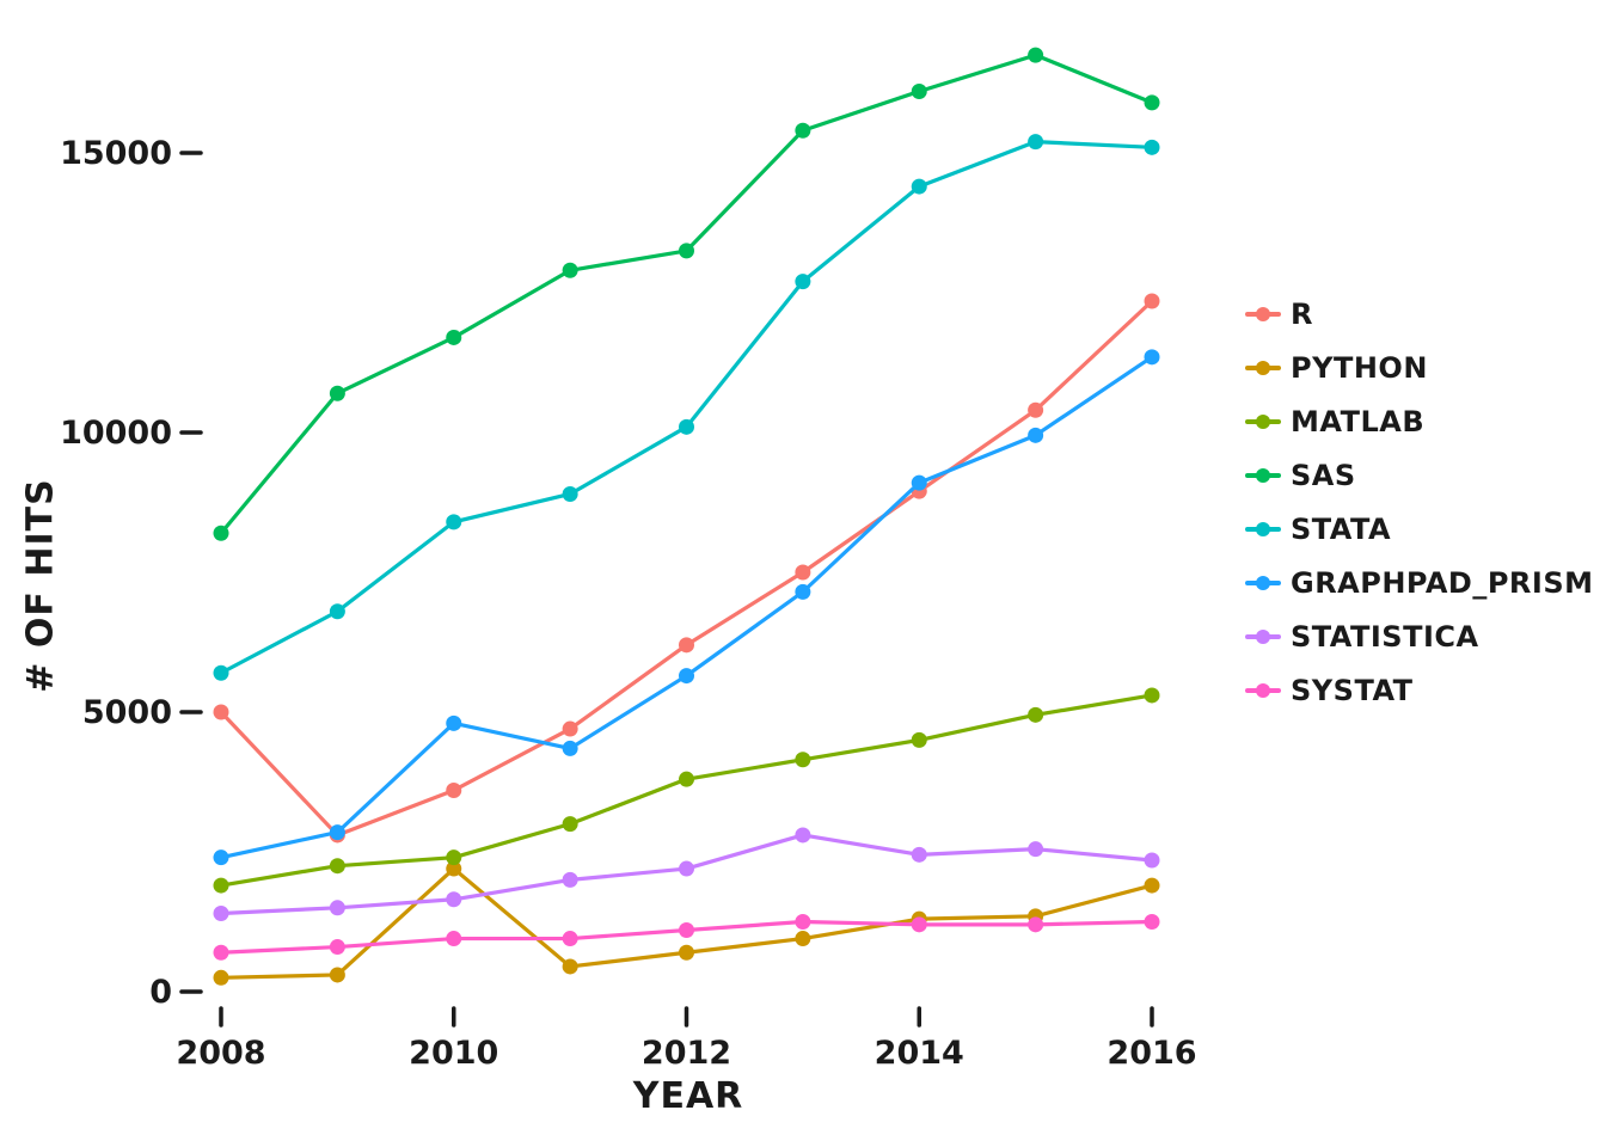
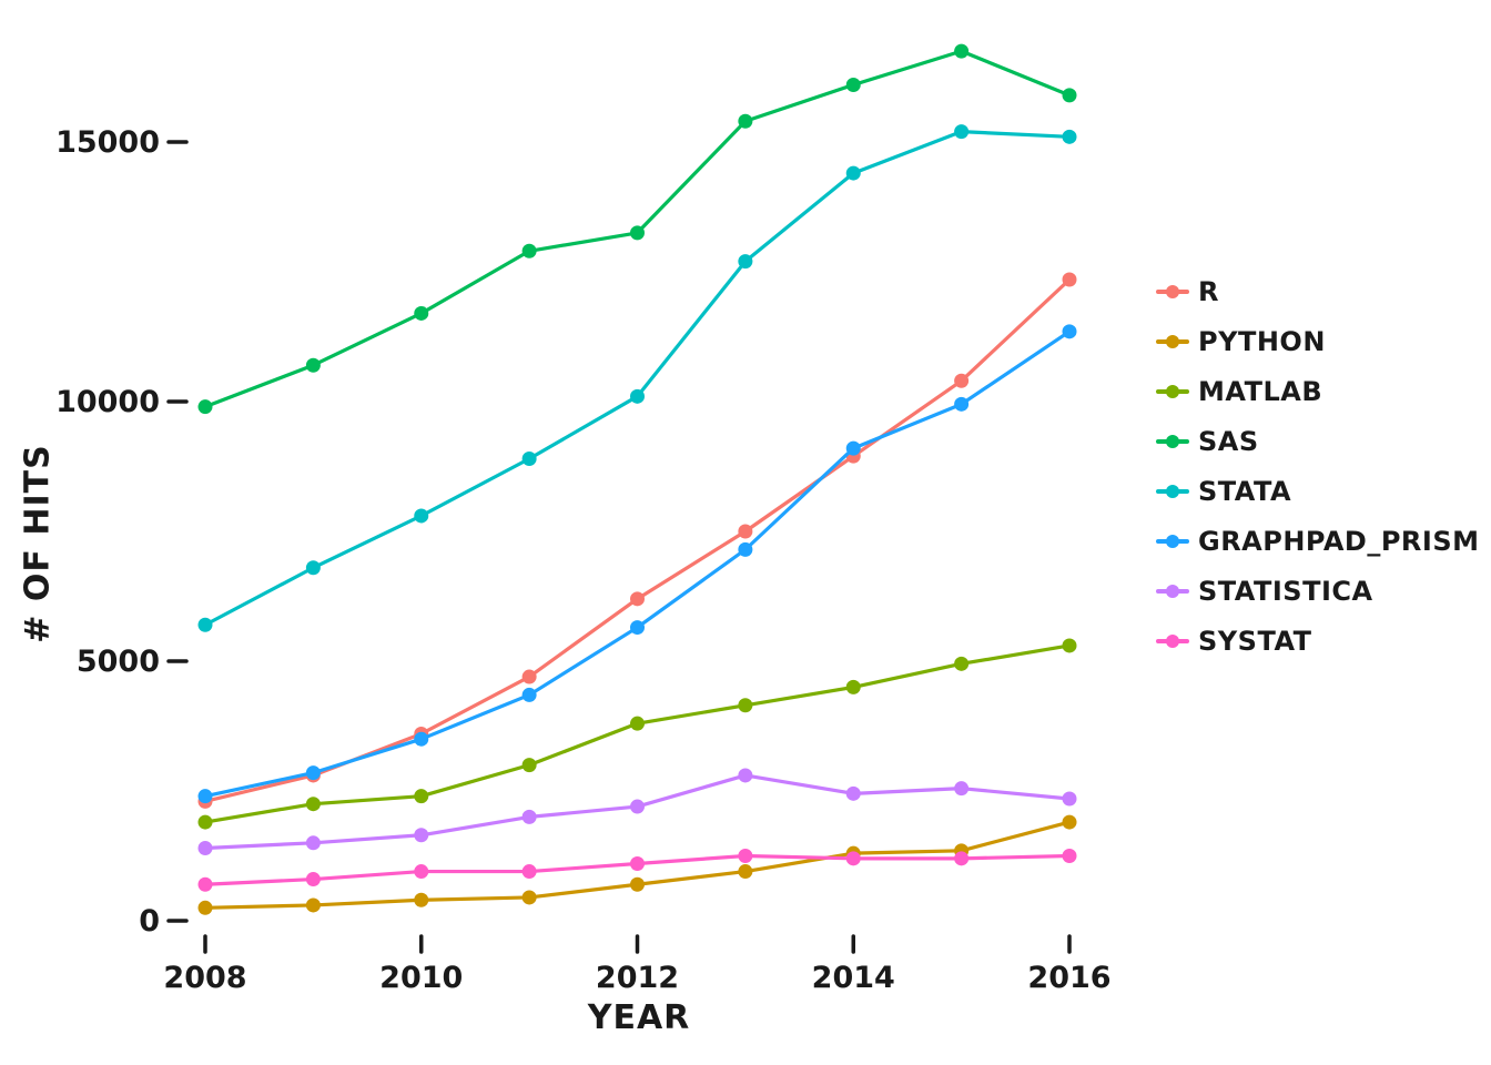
R/2008: 5000 -> 2300
SAS/2008: 8200 -> 9900
PYTHON/2010: 2200 -> 400
STATA/2010: 8400 -> 7800
GRAPHPAD_PRISM/2010: 4800 -> 3500
